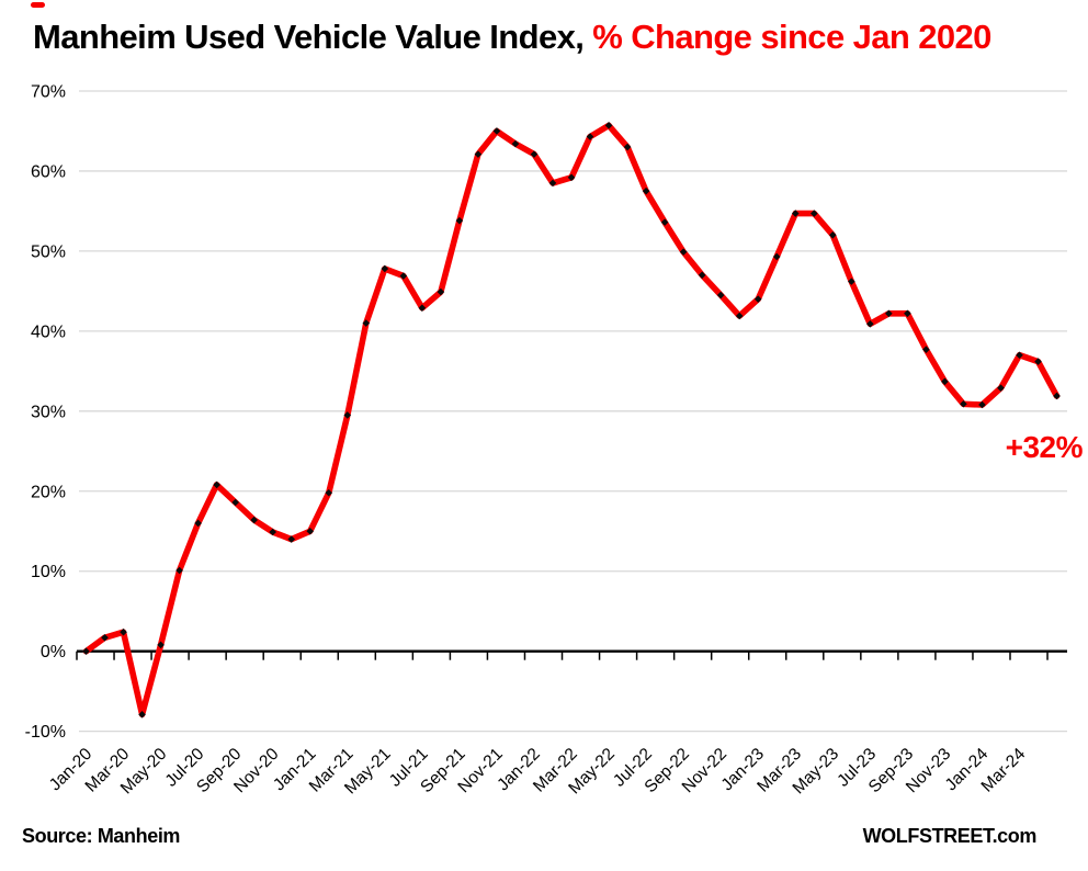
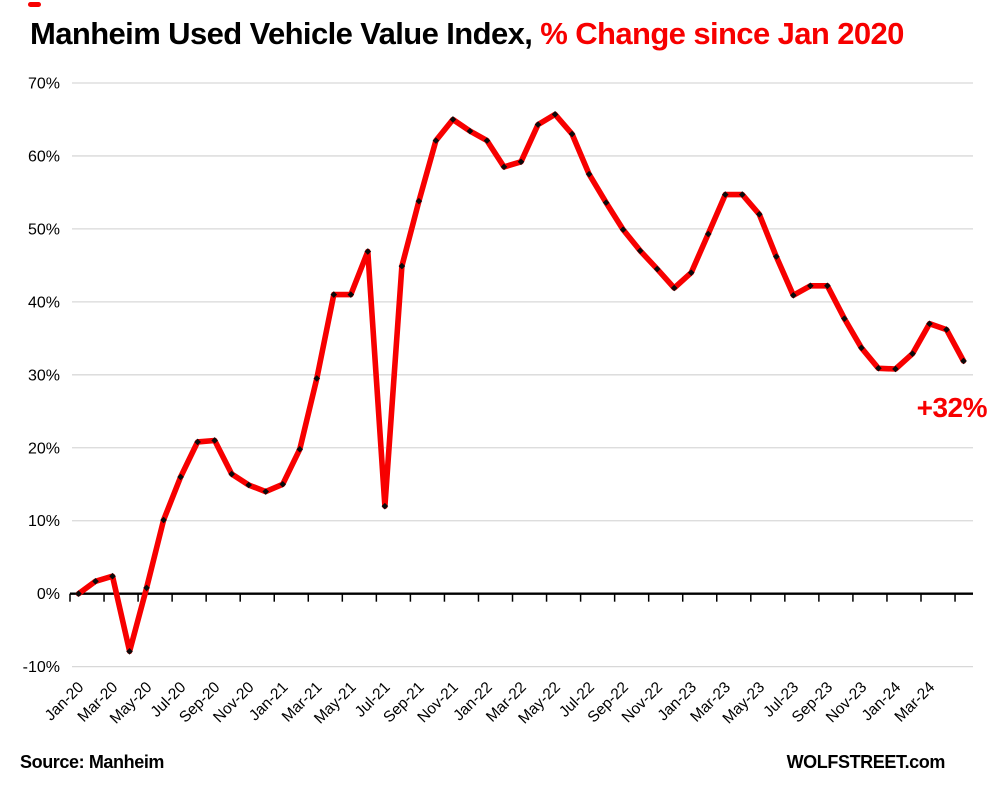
Sep-20: 19% -> 21%
May-21: 48% -> 41%
Jul-21: 43% -> 12%
